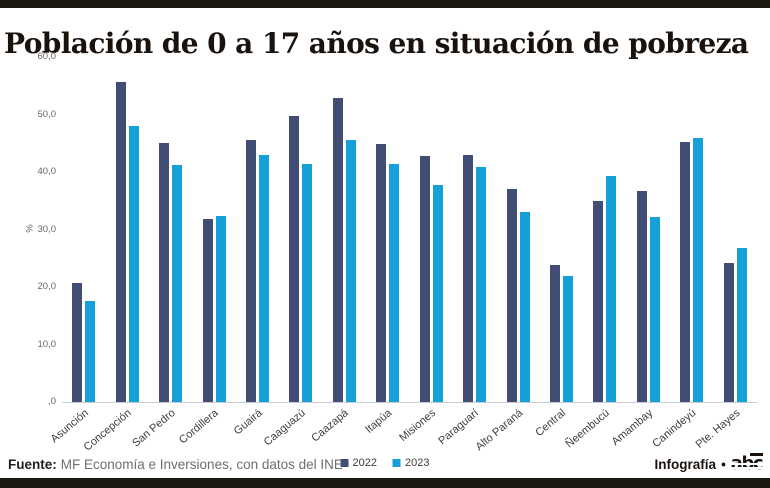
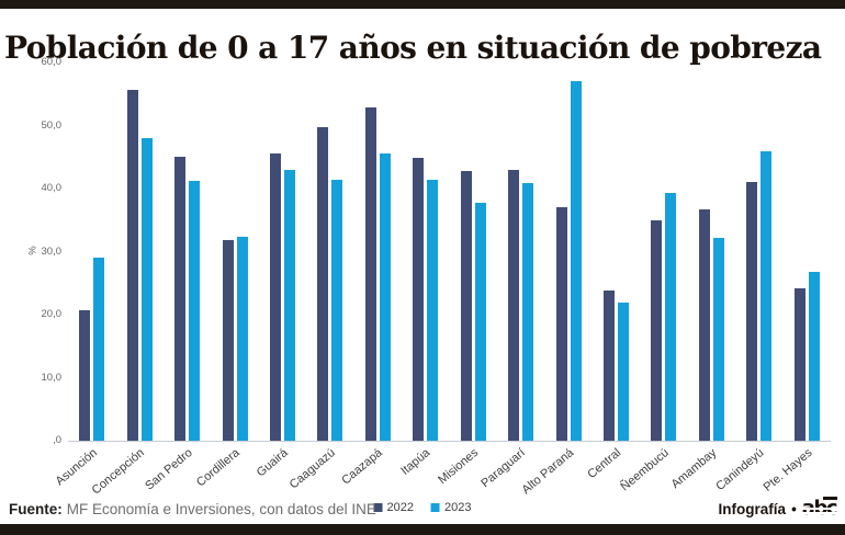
2023/Asunción: 18 -> 29
2023/Alto Paraná: 33 -> 57
2022/Canindeyú: 45 -> 41
